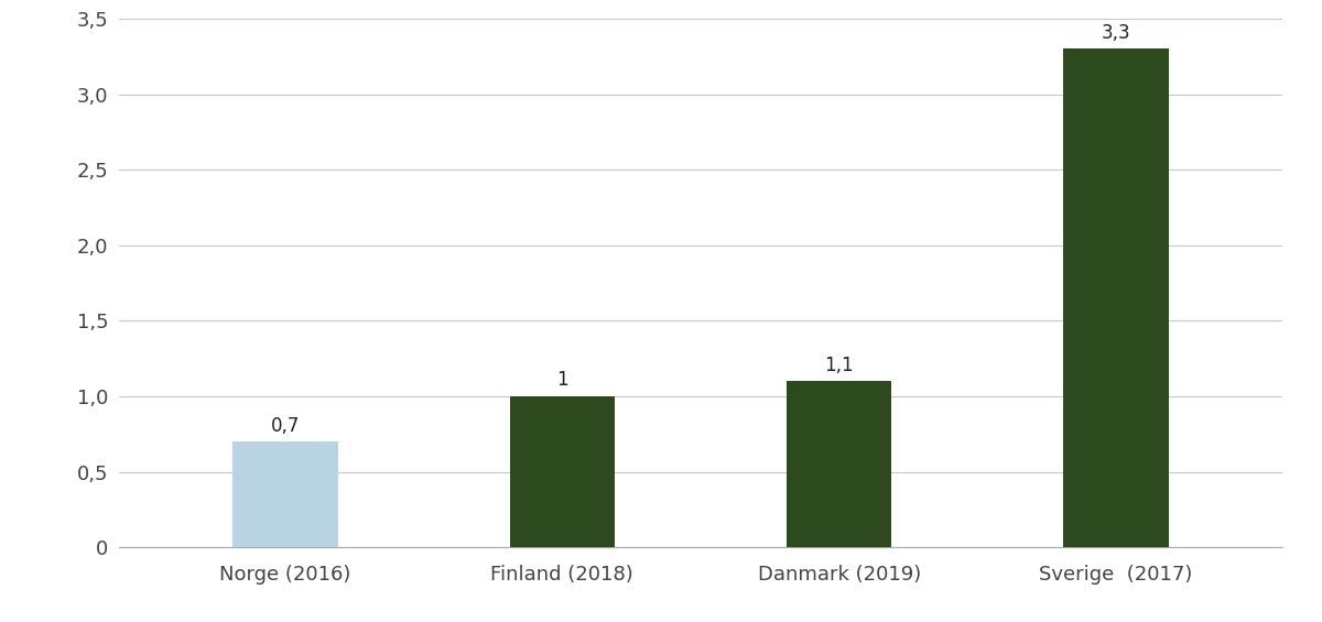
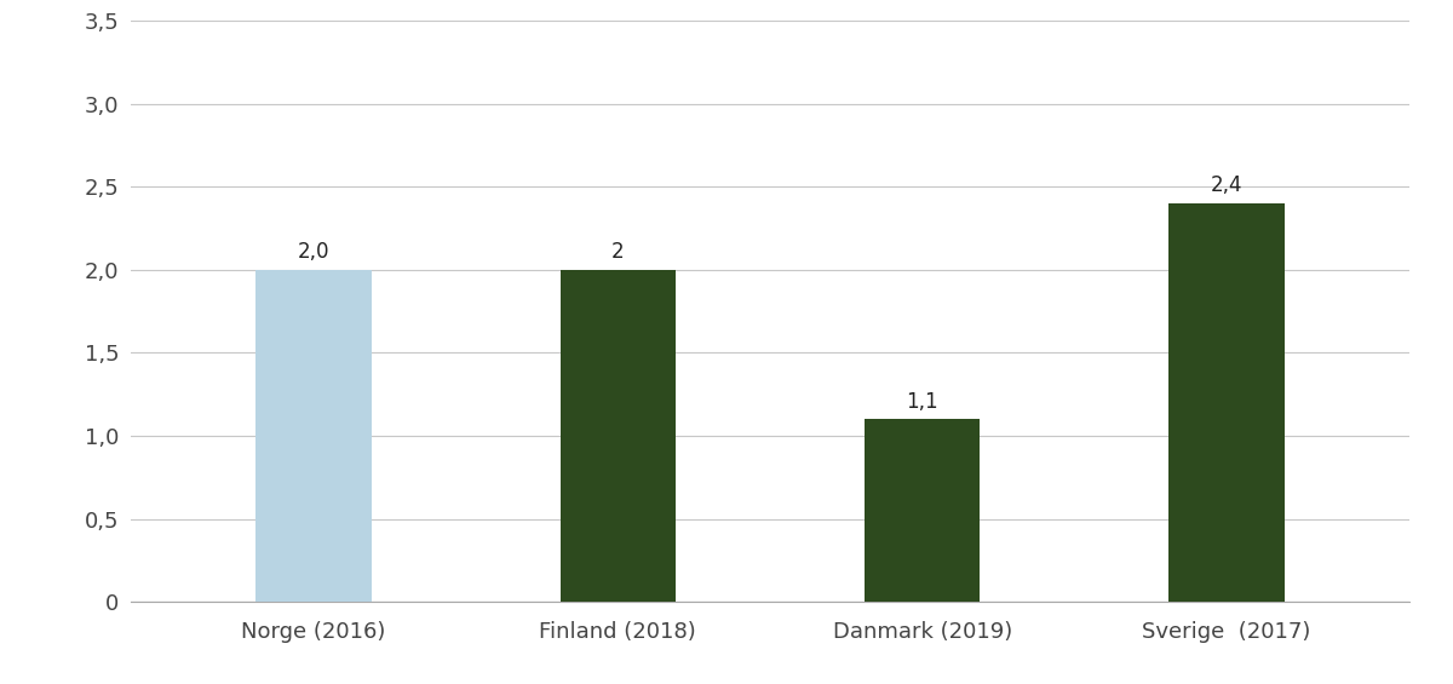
Norge (2016): 1 -> 2
Finland (2018): 1 -> 2
Sverige (2017): 3,3 -> 2,4
